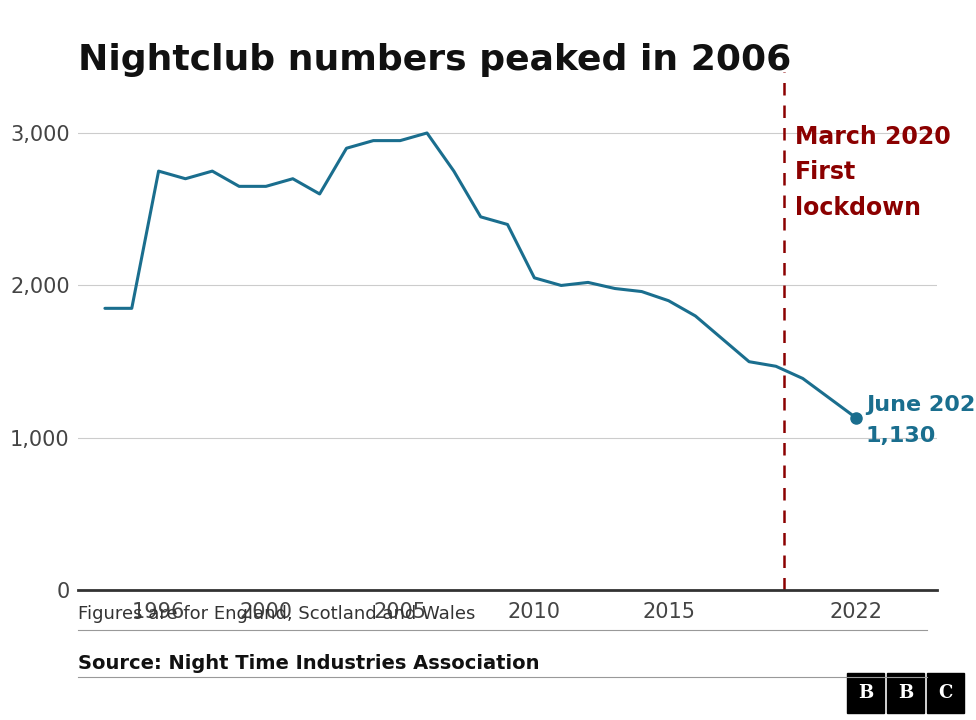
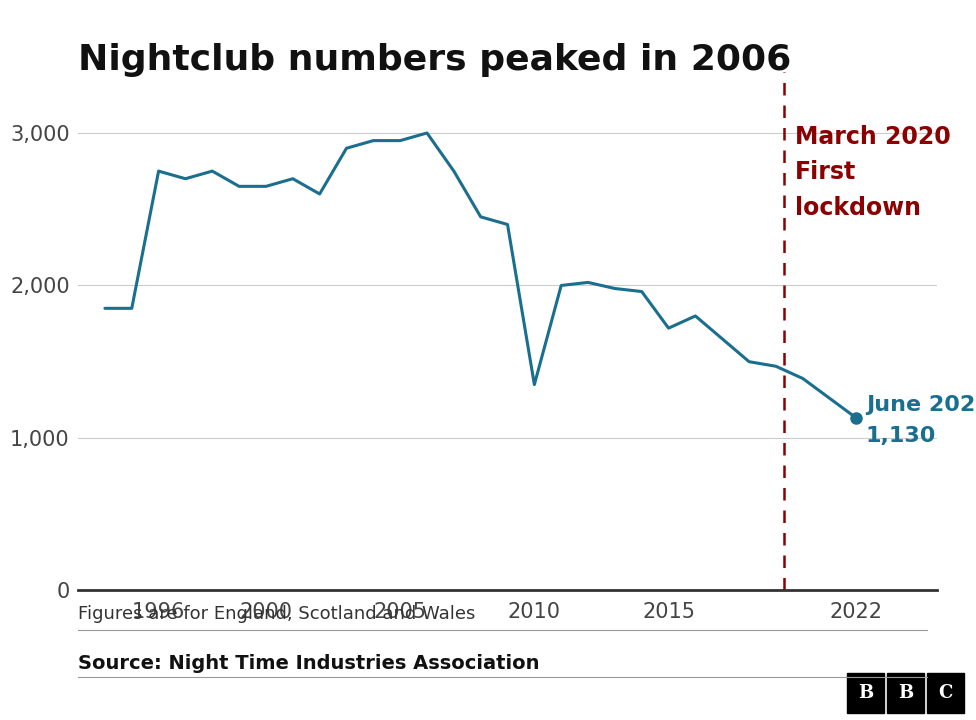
2010: 2,050 -> 1,350
2015: 1,900 -> 1,720
